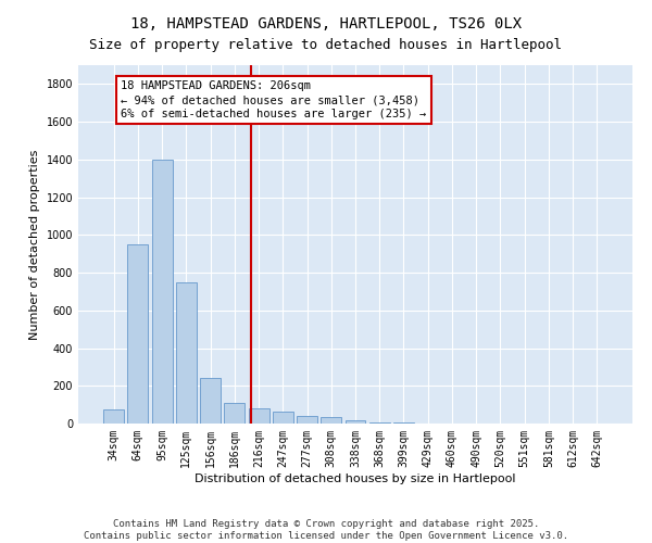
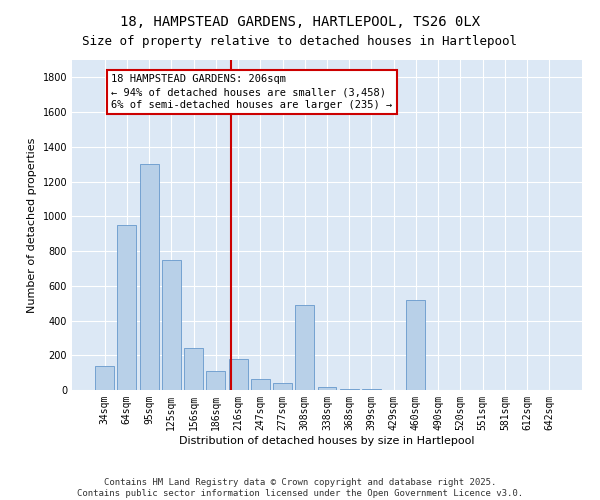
34sqm: 80 -> 140
95sqm: 1400 -> 1300
216sqm: 80 -> 180
308sqm: 40 -> 490
460sqm: 0 -> 520
